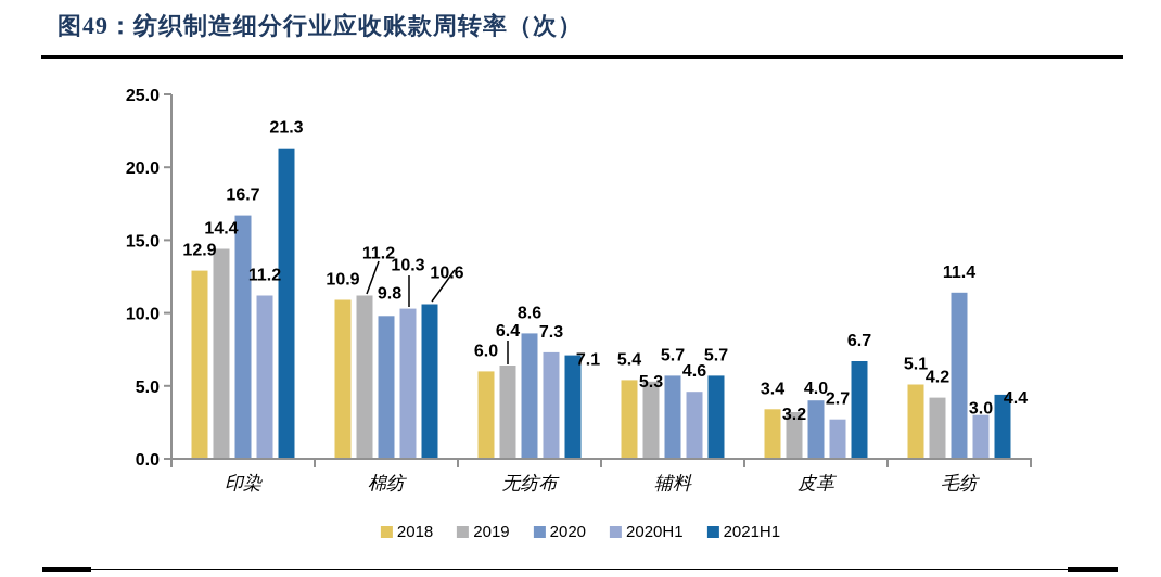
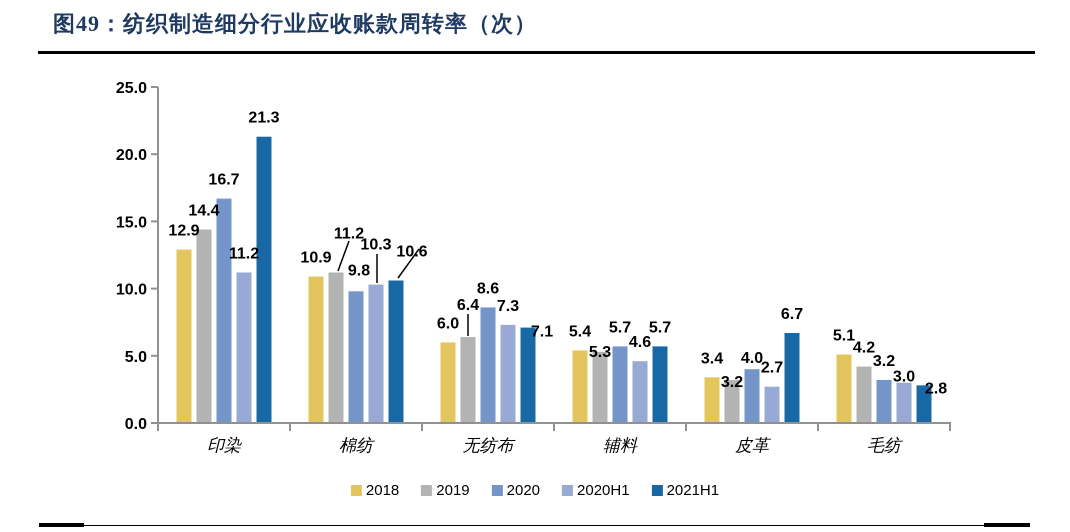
2020/毛纺: 11.4 -> 3.2
2021H1/毛纺: 4.4 -> 2.8
